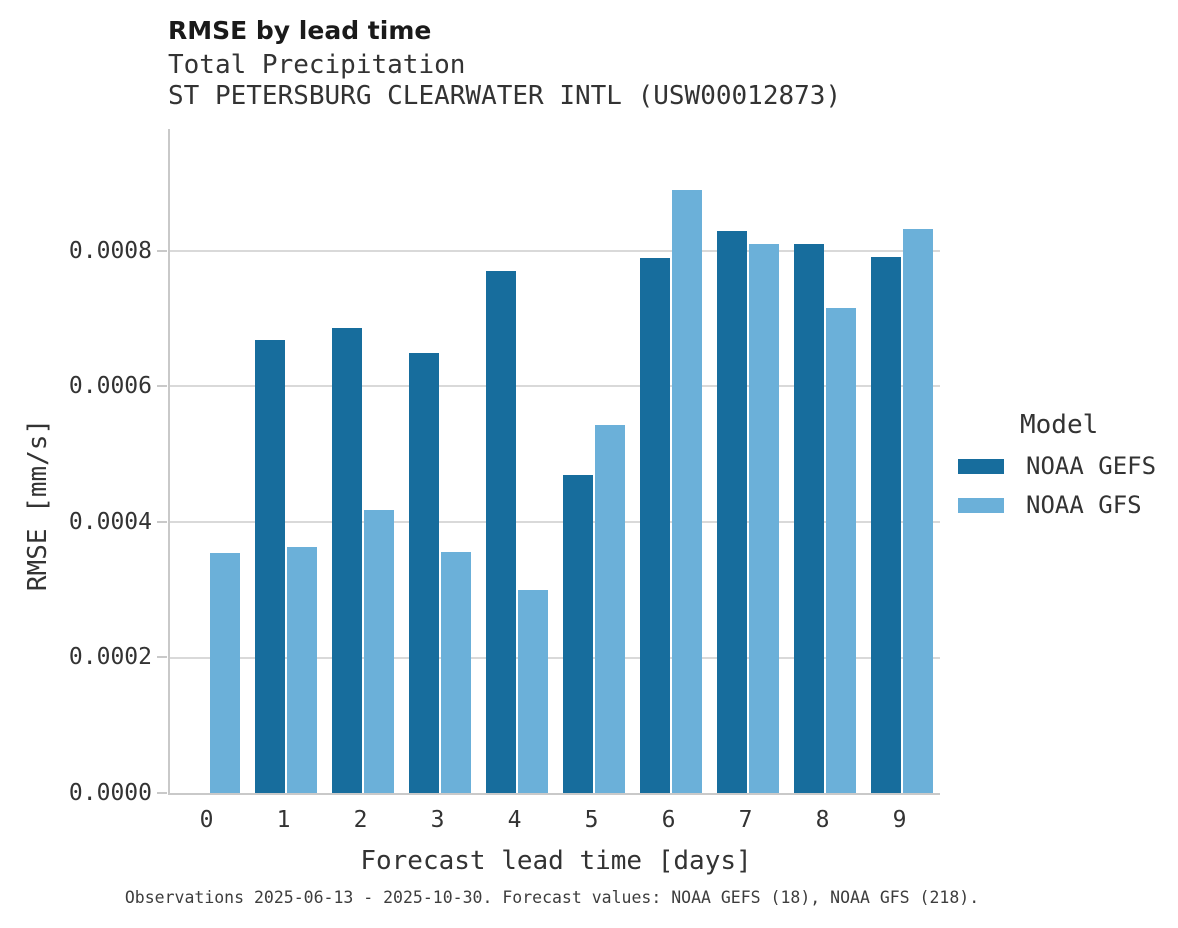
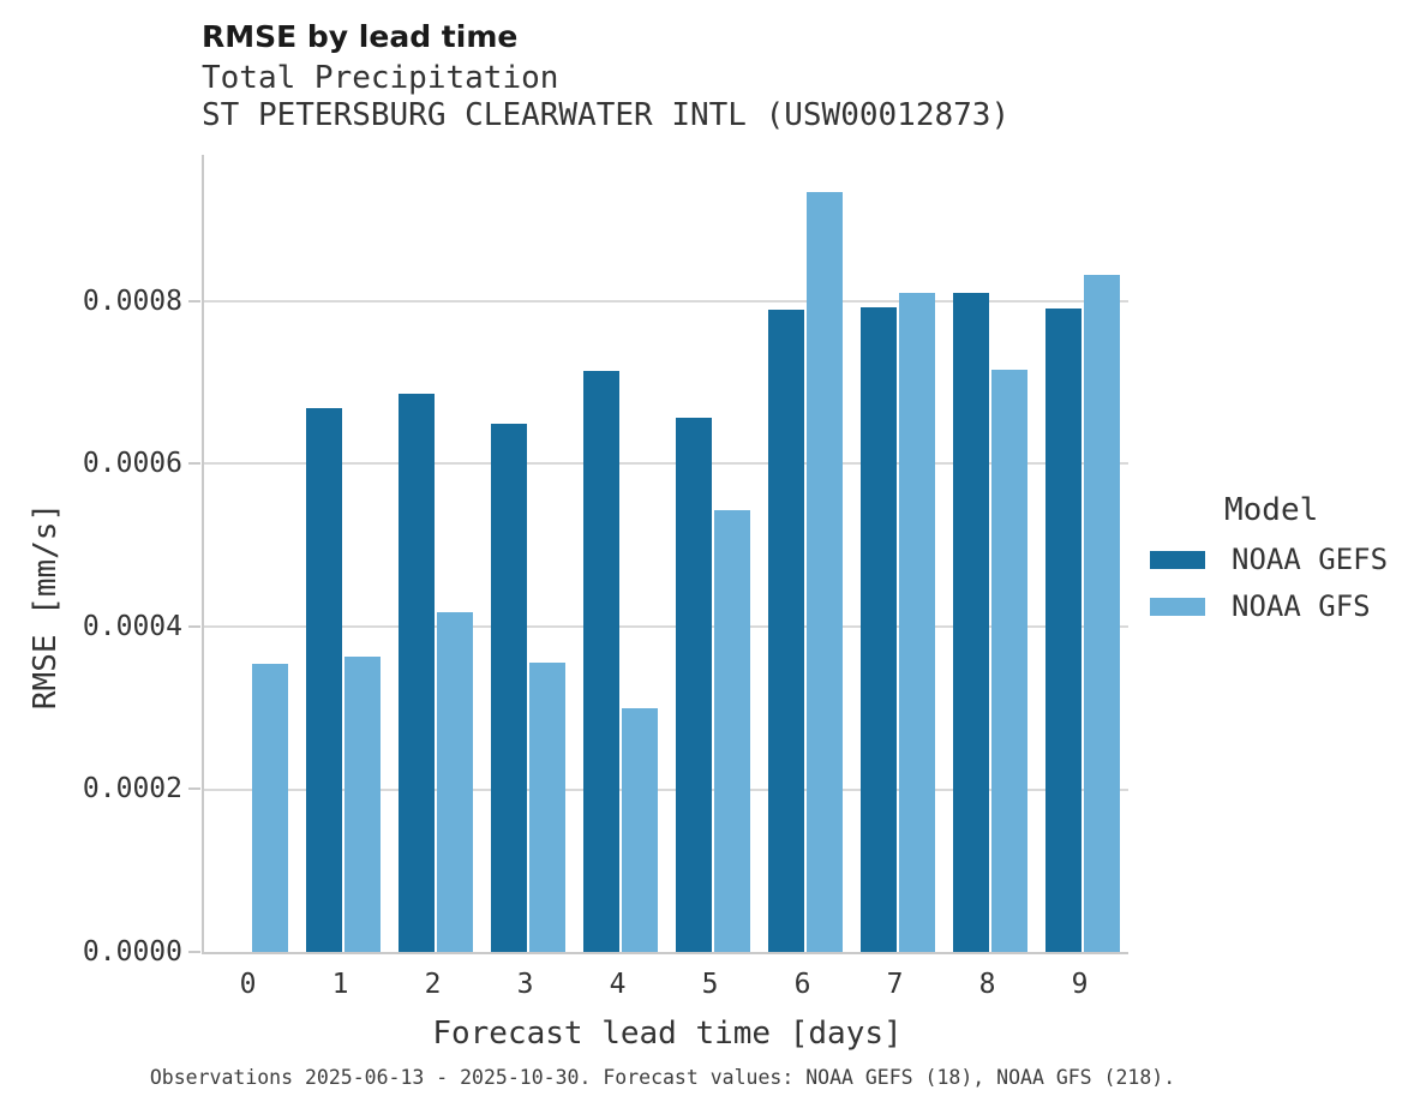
NOAA GEFS/4: 0.00077 -> 0.00071
NOAA GEFS/5: 0.00047 -> 0.00066
NOAA GFS/6: 0.00089 -> 0.00093
NOAA GEFS/7: 0.00083 -> 0.00079
